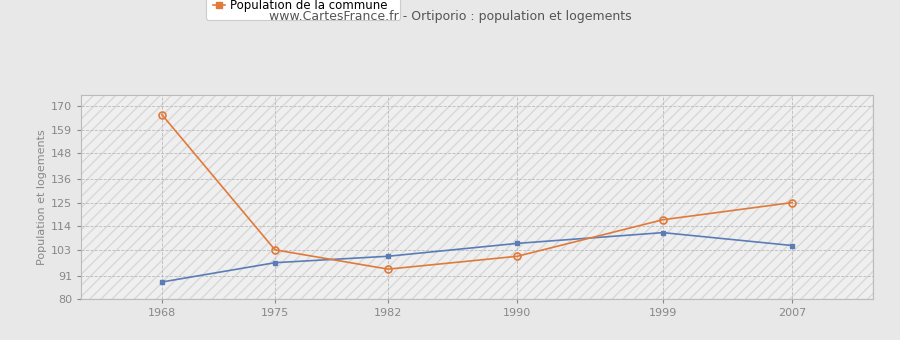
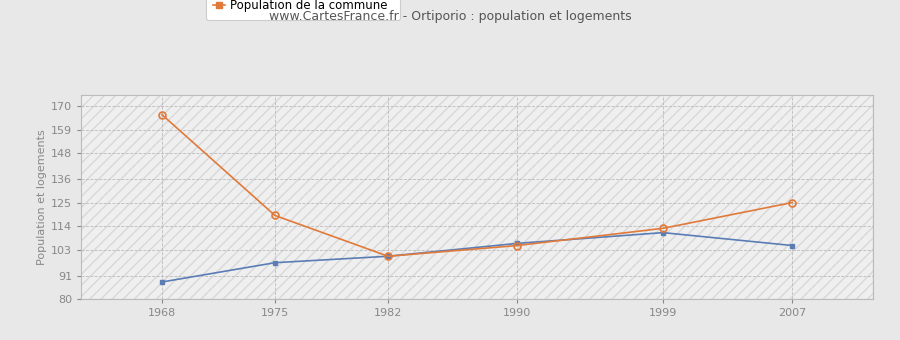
Population de la commune/1975: 103 -> 119
Population de la commune/1982: 94 -> 100
Population de la commune/1990: 100 -> 105
Population de la commune/1999: 117 -> 113
